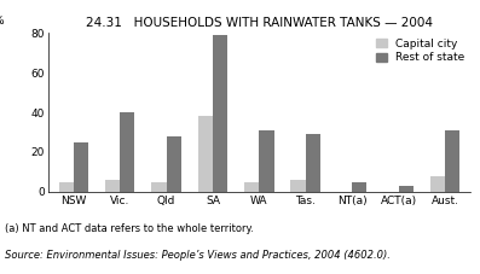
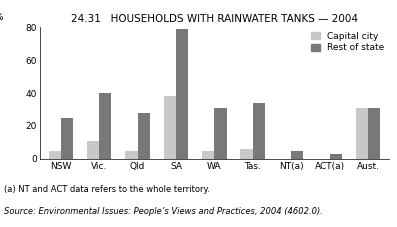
Capital city/Vic.: 6 -> 11
Rest of state/Tas.: 29 -> 34
Capital city/Aust.: 8 -> 31
